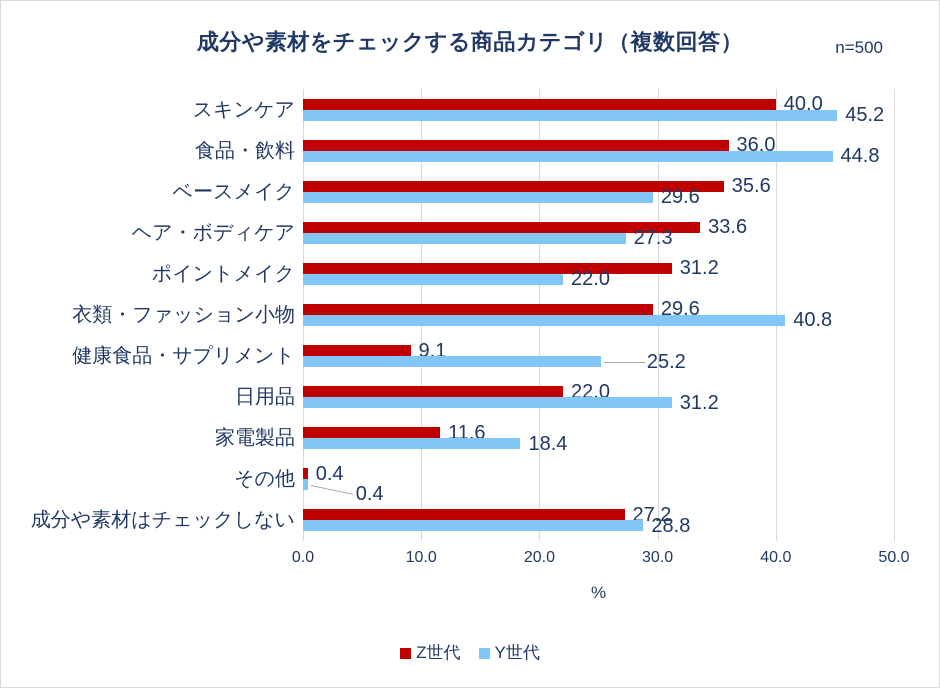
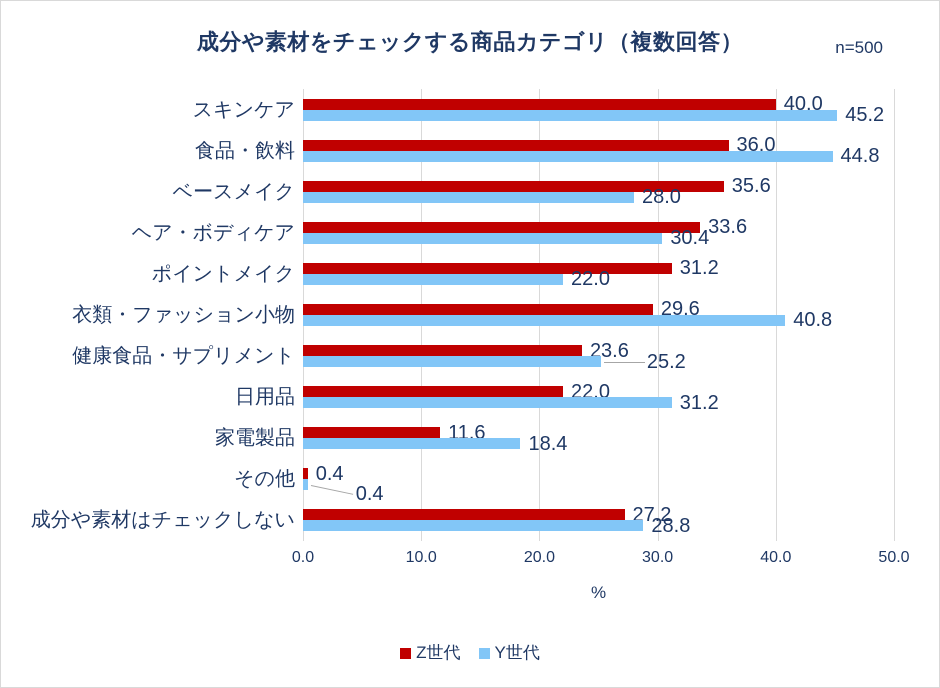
Y世代/ベースメイク: 29.6 -> 28.0
Y世代/ヘア・ボディケア: 27.3 -> 30.4
Z世代/健康食品・サプリメント: 9.1 -> 23.6
